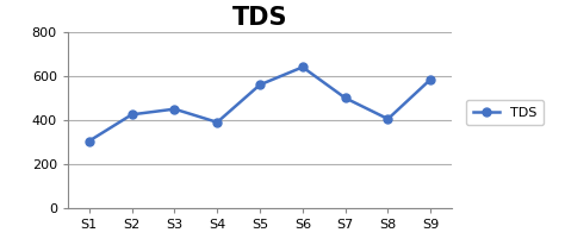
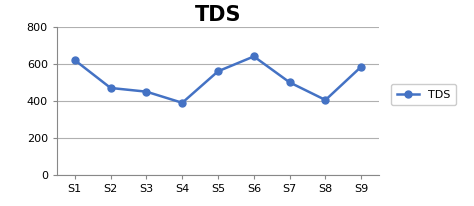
S1: 300 -> 620
S2: 420 -> 470
